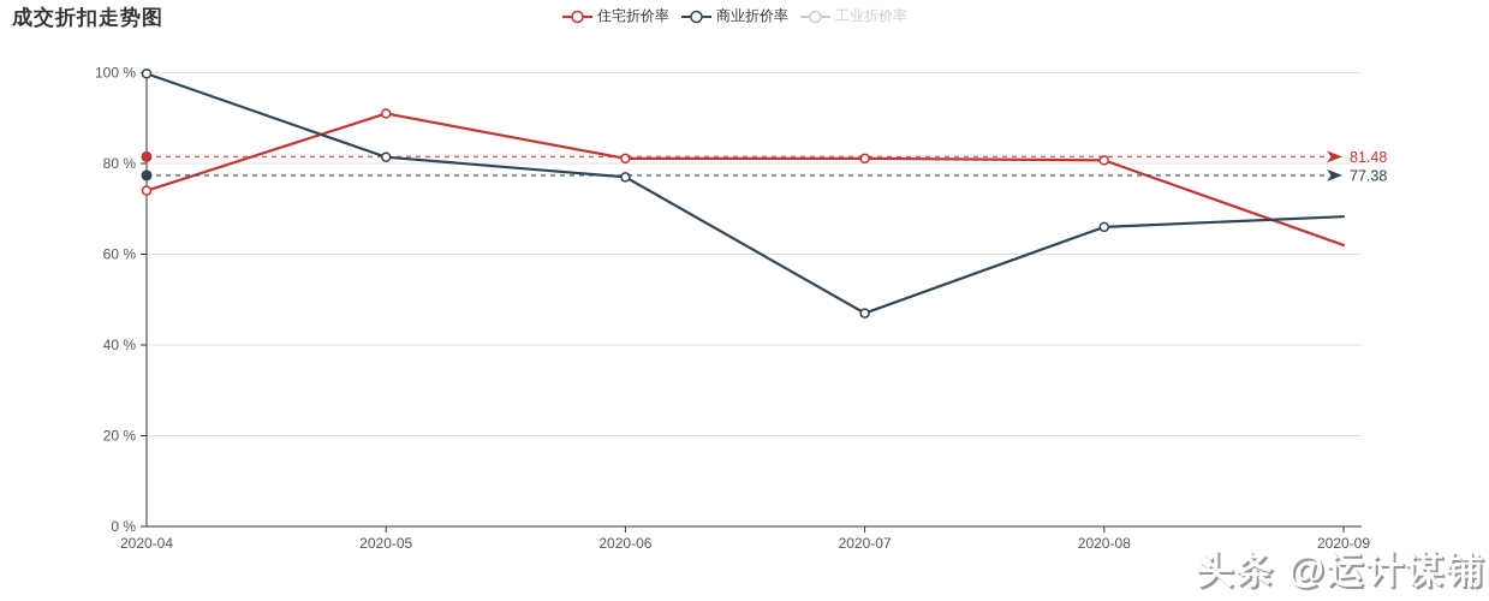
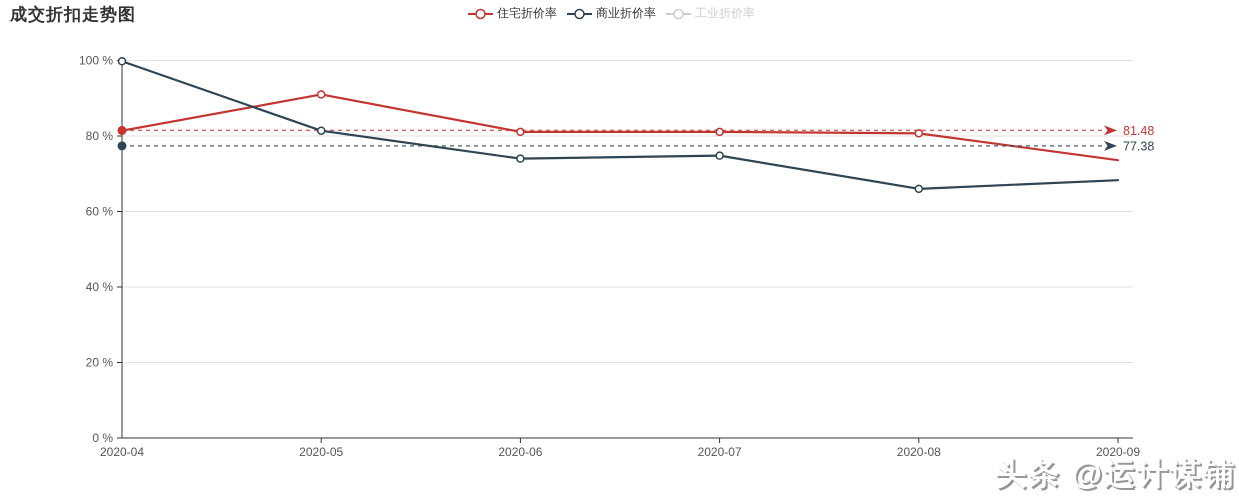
住宅折价率/2020-04: 74% -> 81%
商业折价率/2020-06: 77% -> 74%
商业折价率/2020-07: 47% -> 75%
住宅折价率/2020-09: 62% -> 74%
